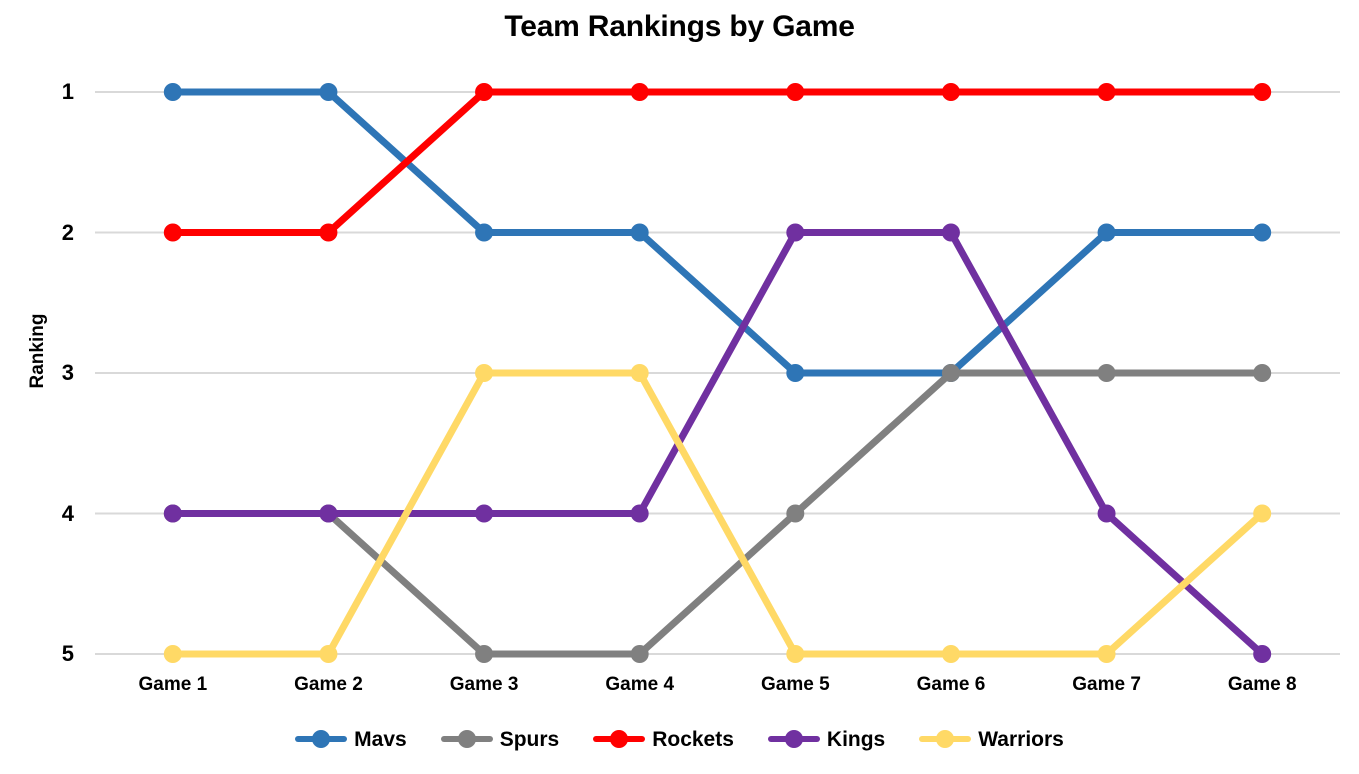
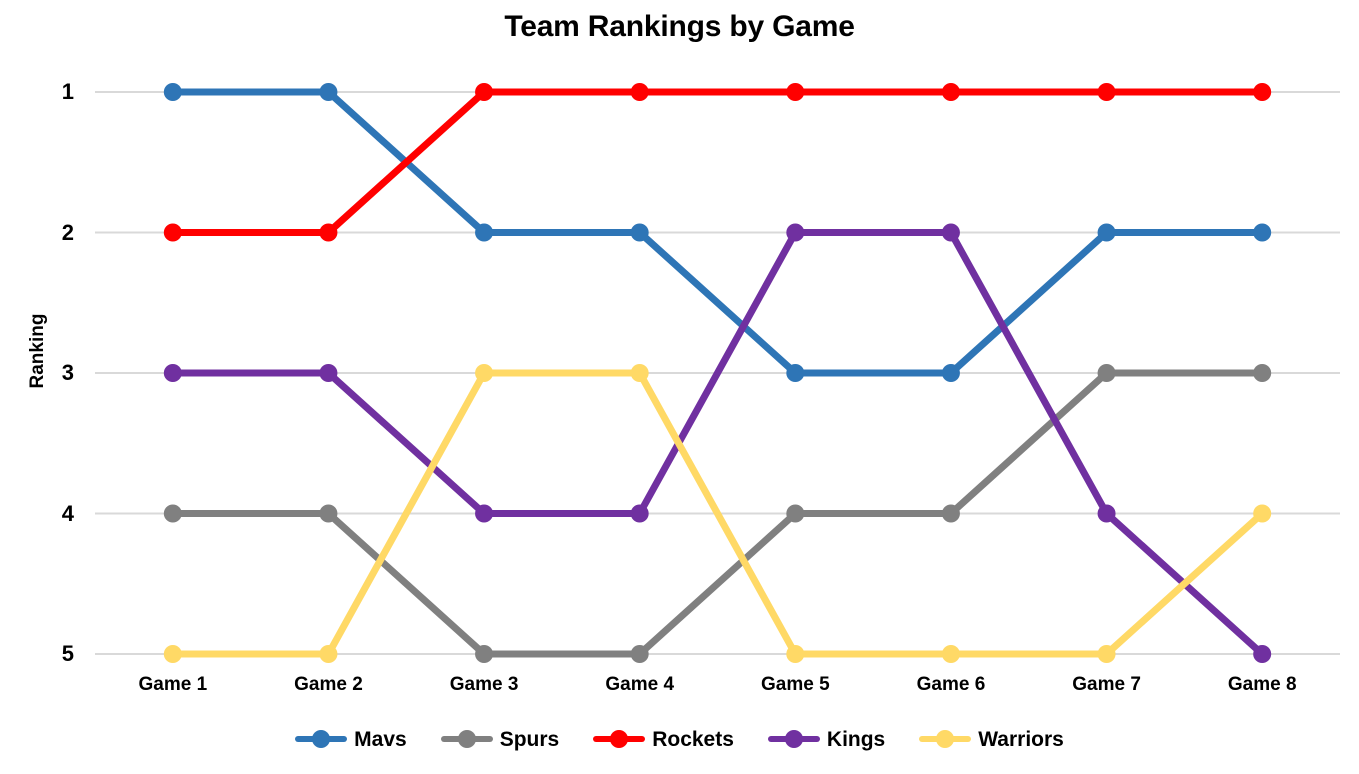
Kings/Game 1: 4 -> 3
Kings/Game 2: 4 -> 3
Spurs/Game 6: 3 -> 4
